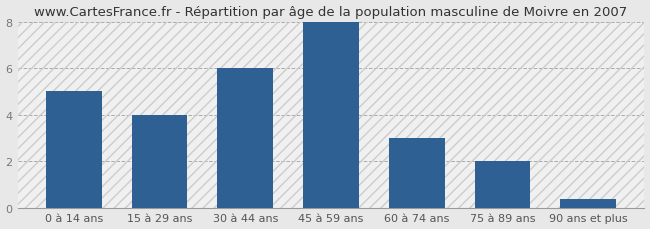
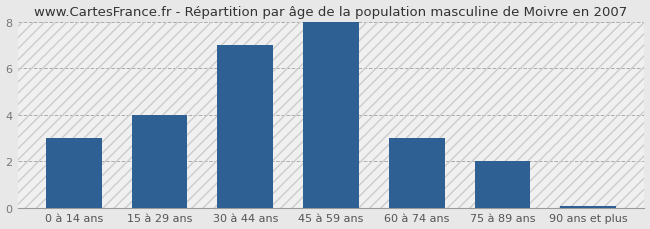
0 à 14 ans: 5.0 -> 3.0
30 à 44 ans: 6.0 -> 7.0
90 ans et plus: 0.4 -> 0.1
